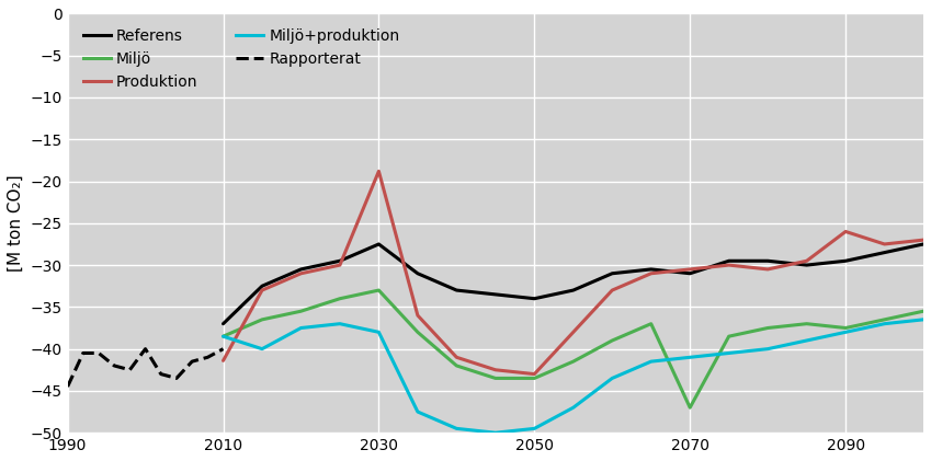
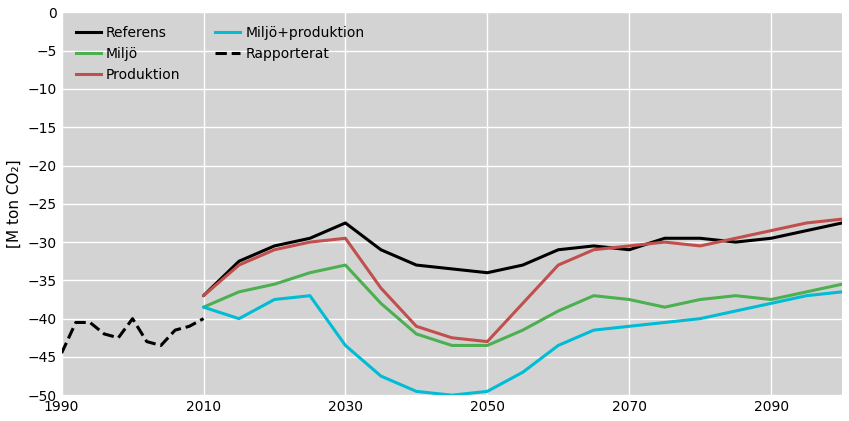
Produktion/2010: -41.4 -> -37.0
Produktion/2030: -18.8 -> -29.5
Miljö+produktion/2030: -38.0 -> -43.5
Miljö/2070: -47.0 -> -37.5
Produktion/2090: -26.0 -> -28.5
